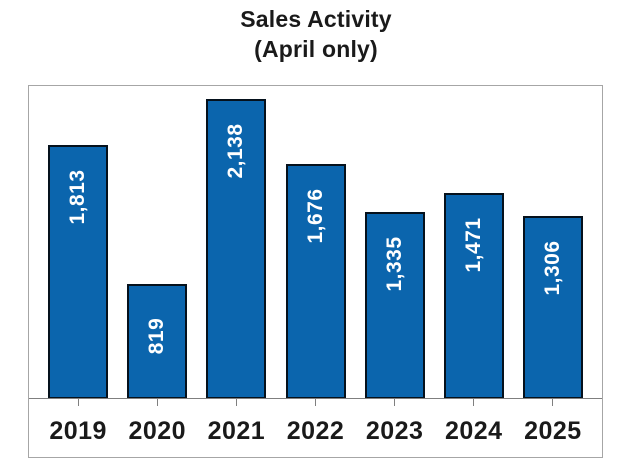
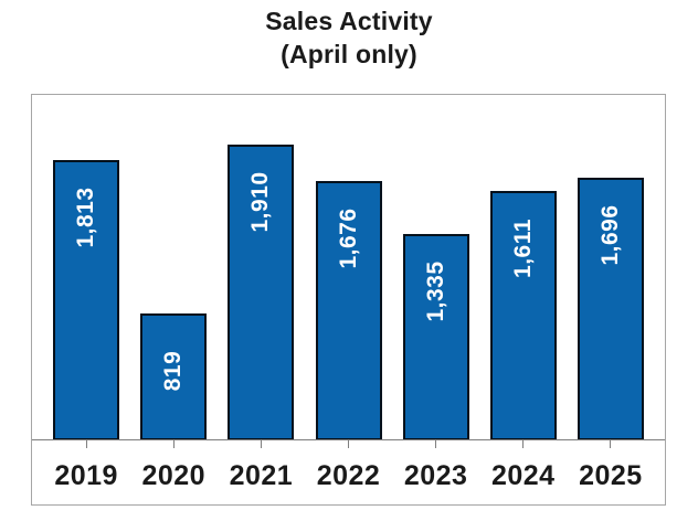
2021: 2,138 -> 1,910
2024: 1,471 -> 1,611
2025: 1,306 -> 1,696
